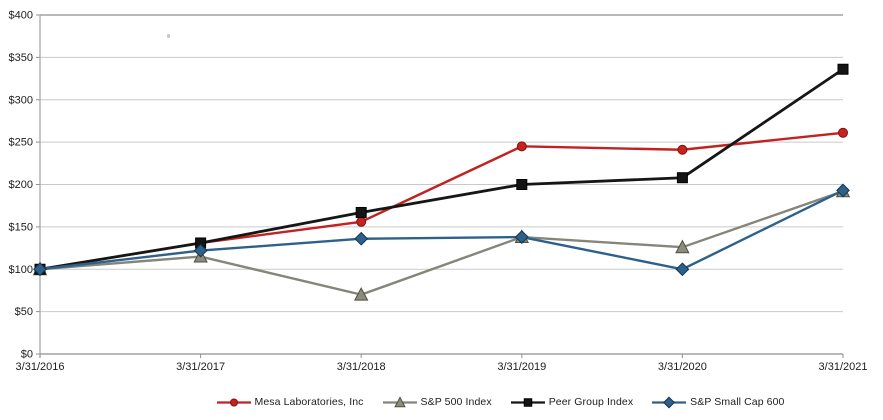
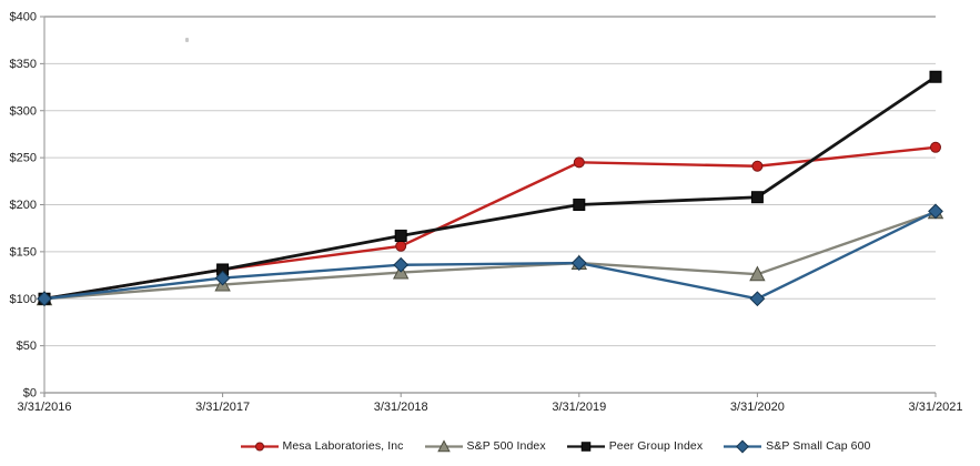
S&P 500 Index/3/31/2018: $70 -> $130
